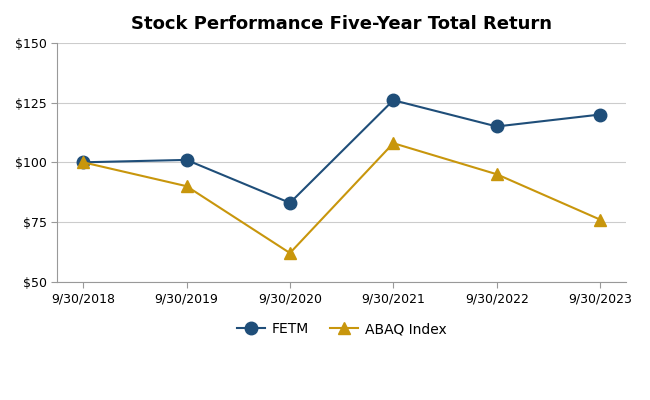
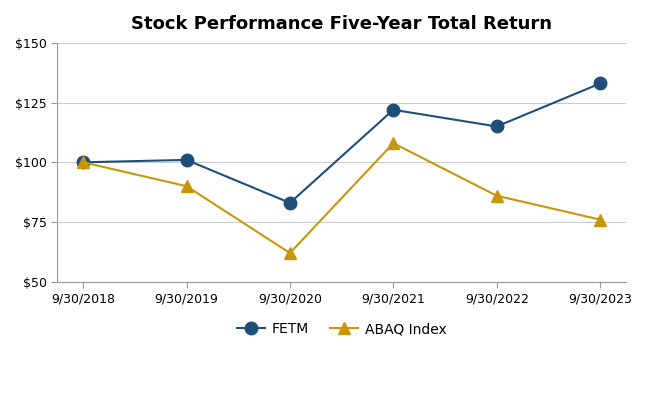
FETM/9/30/2021: $126 -> $122
ABAQ Index/9/30/2022: $95 -> $86
FETM/9/30/2023: $120 -> $133
